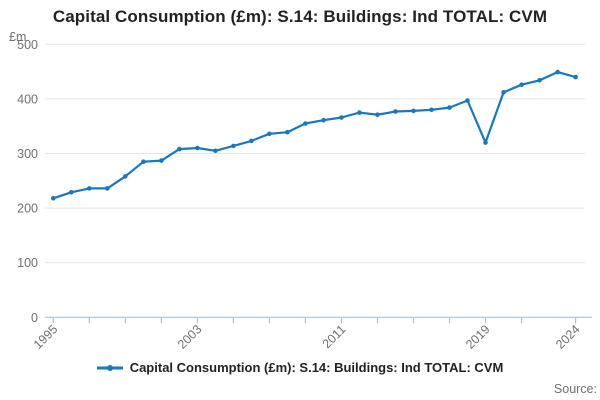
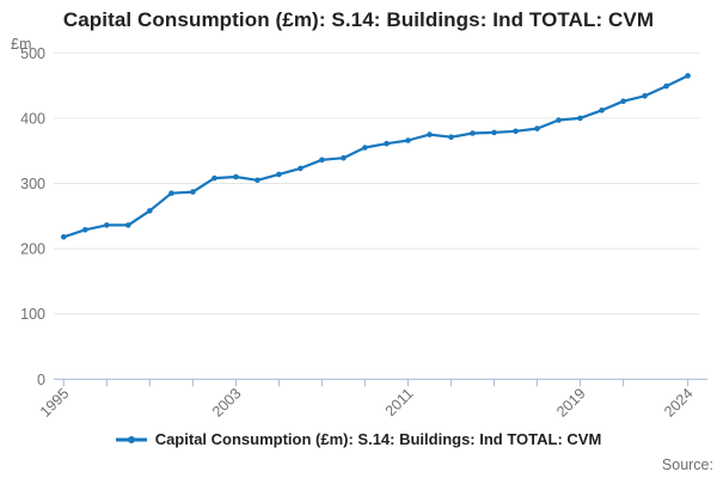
2019: 320 -> 400
2024: 440 -> 460
